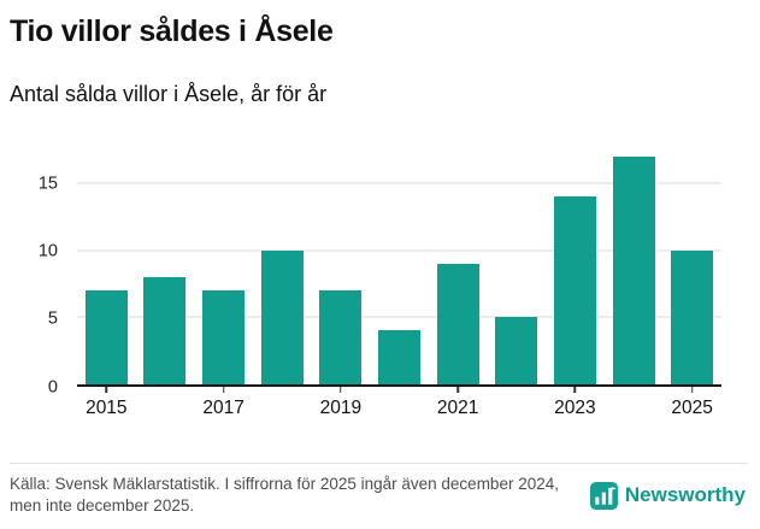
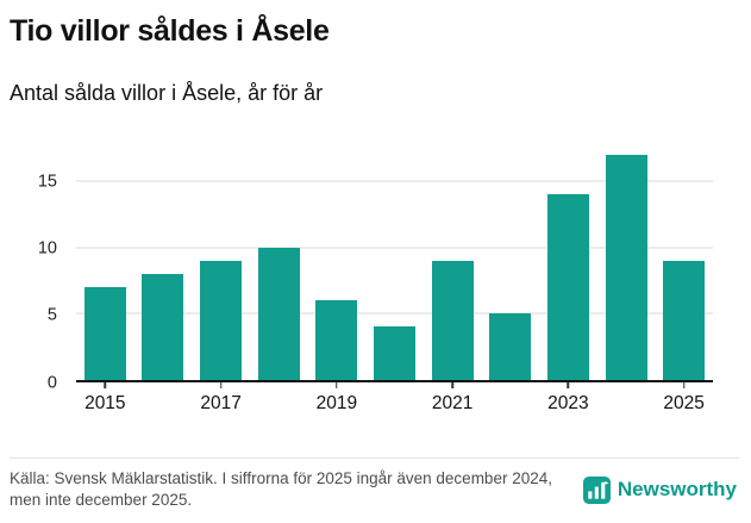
2017: 7 -> 9
2019: 7 -> 6
2025: 10 -> 9
